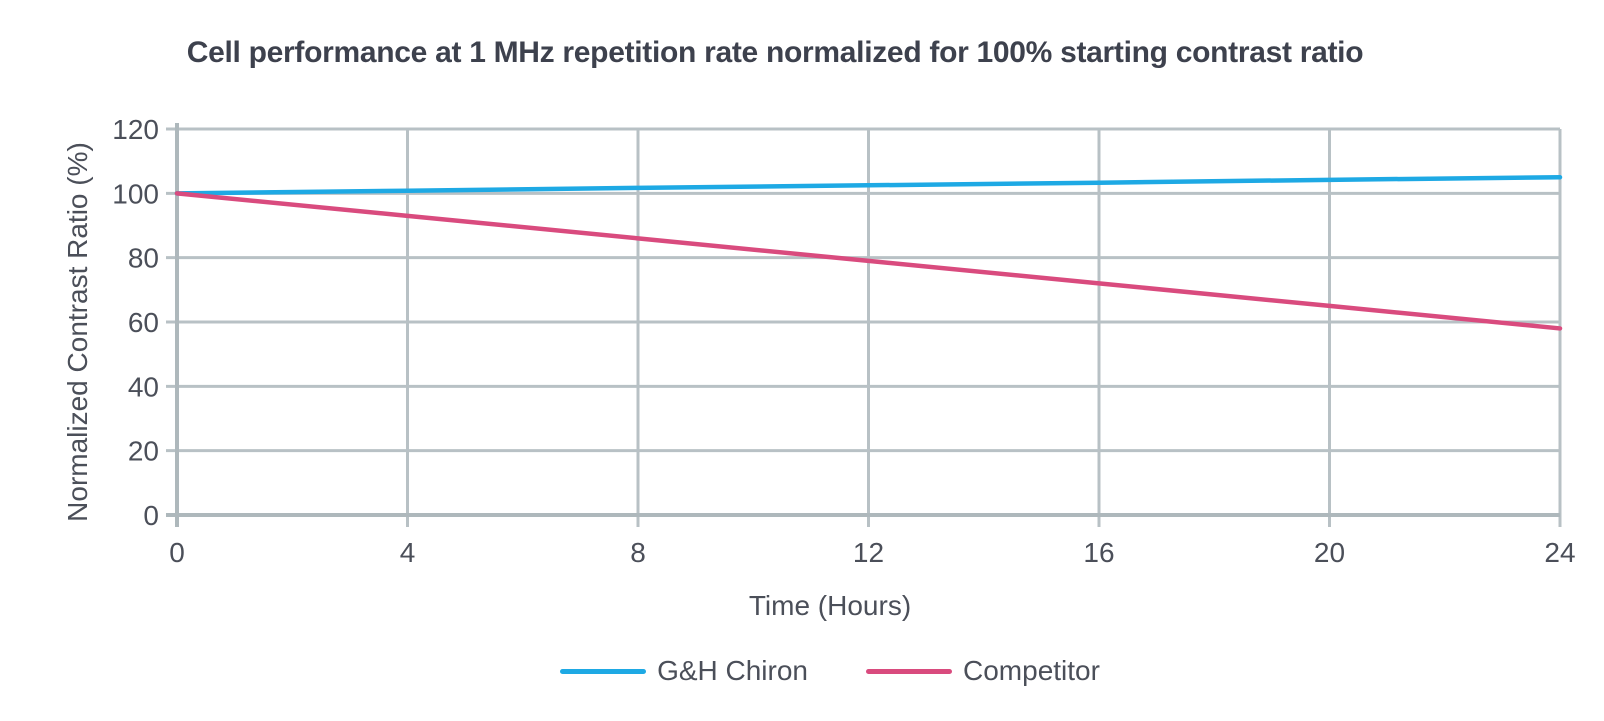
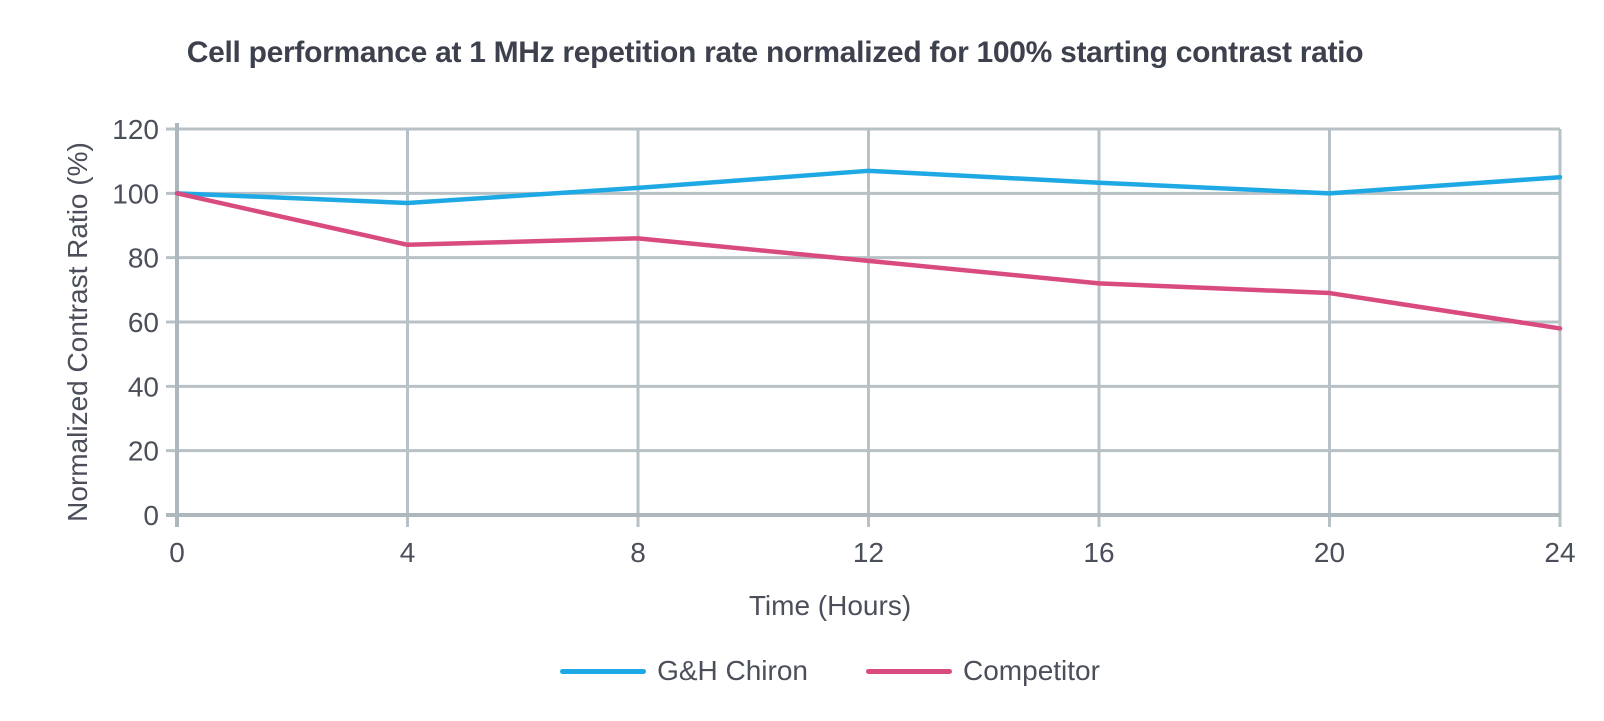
G&H Chiron/4: 101 -> 97
Competitor/4: 93 -> 84
G&H Chiron/12: 102 -> 107
G&H Chiron/20: 104 -> 100
Competitor/20: 65 -> 69
